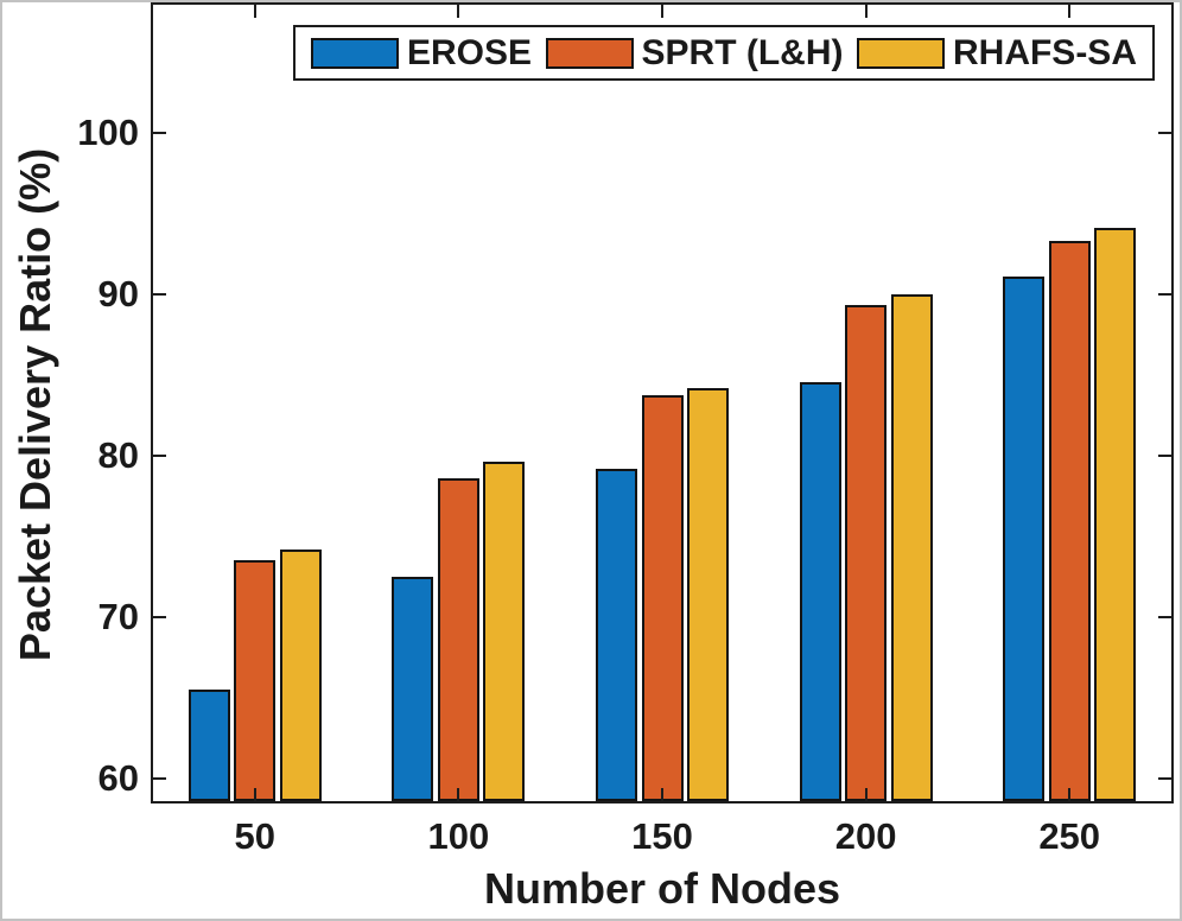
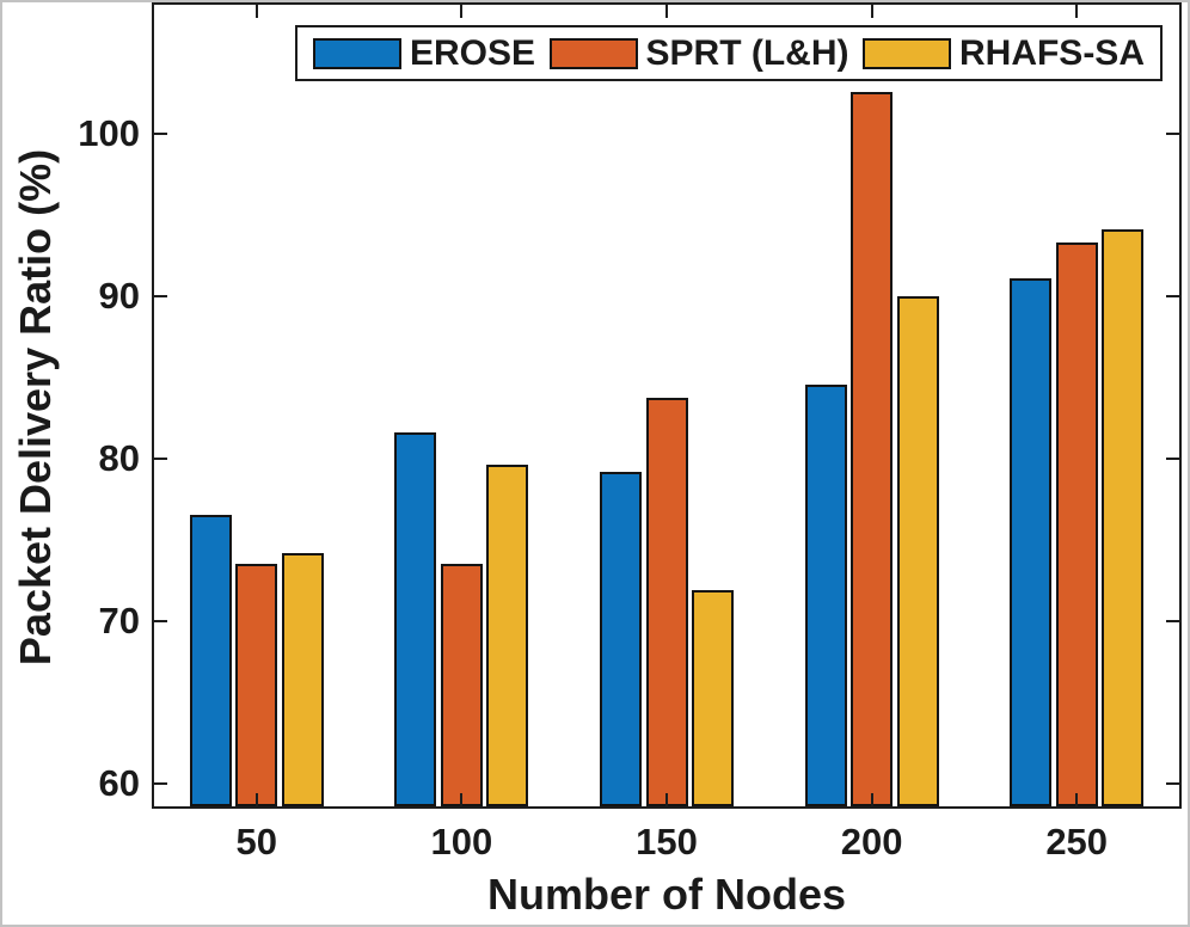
EROSE/50: 65.5 -> 76.5
EROSE/100: 72.5 -> 81.6
SPRT (L&H)/100: 78.6 -> 73.5
RHAFS-SA/150: 84.2 -> 71.9
SPRT (L&H)/200: 89.3 -> 102.5
